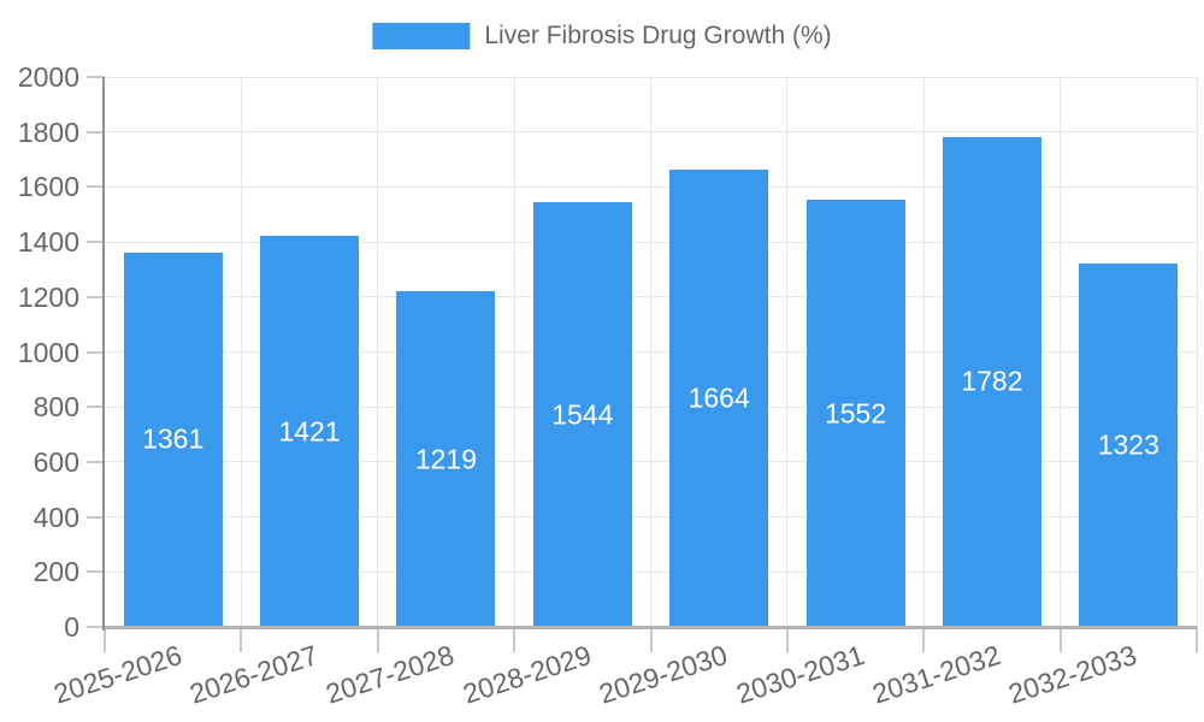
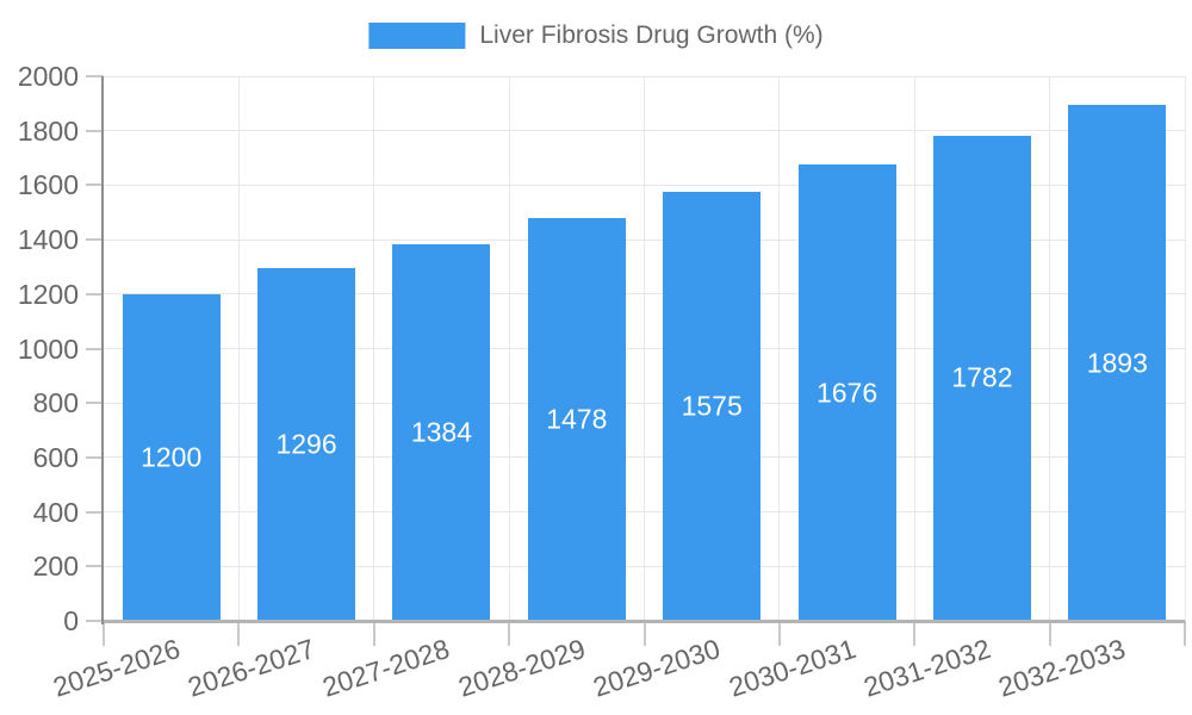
2025-2026: 1361 -> 1200
2026-2027: 1421 -> 1296
2027-2028: 1219 -> 1384
2028-2029: 1544 -> 1478
2029-2030: 1664 -> 1575
2030-2031: 1552 -> 1676
2032-2033: 1323 -> 1893
